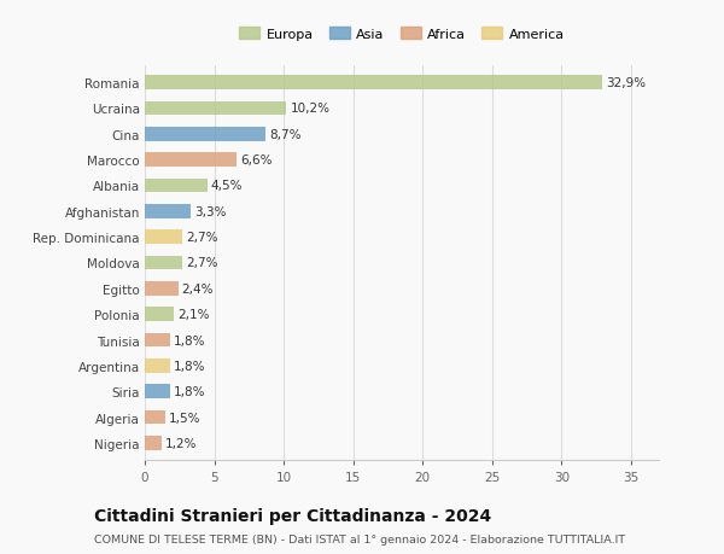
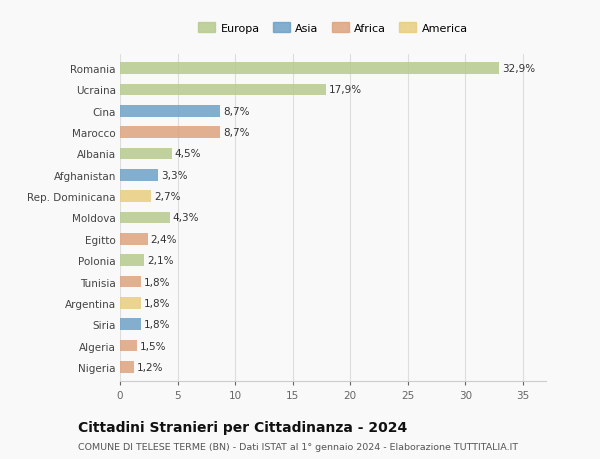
Ucraina: 10,2% -> 17,9%
Marocco: 6,6% -> 8,7%
Moldova: 2,7% -> 4,3%
